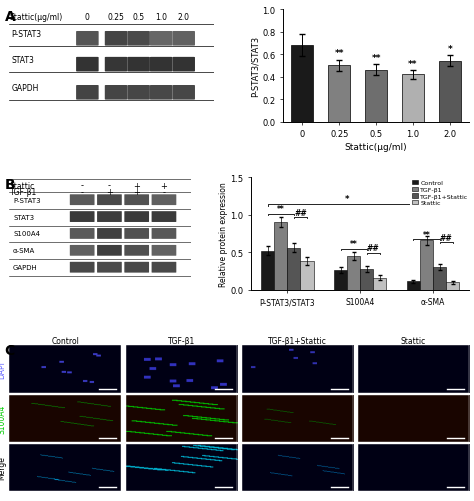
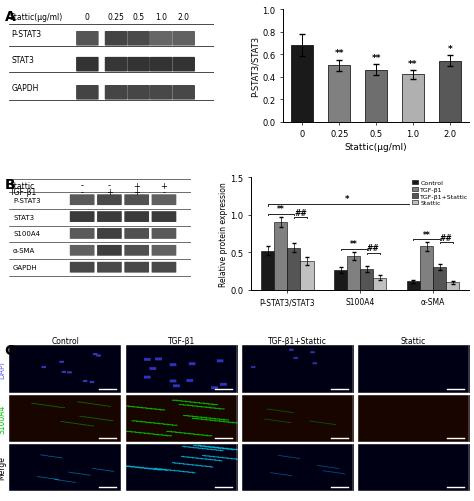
TGF-β1/α-SMA: 0.66 -> 0.58
